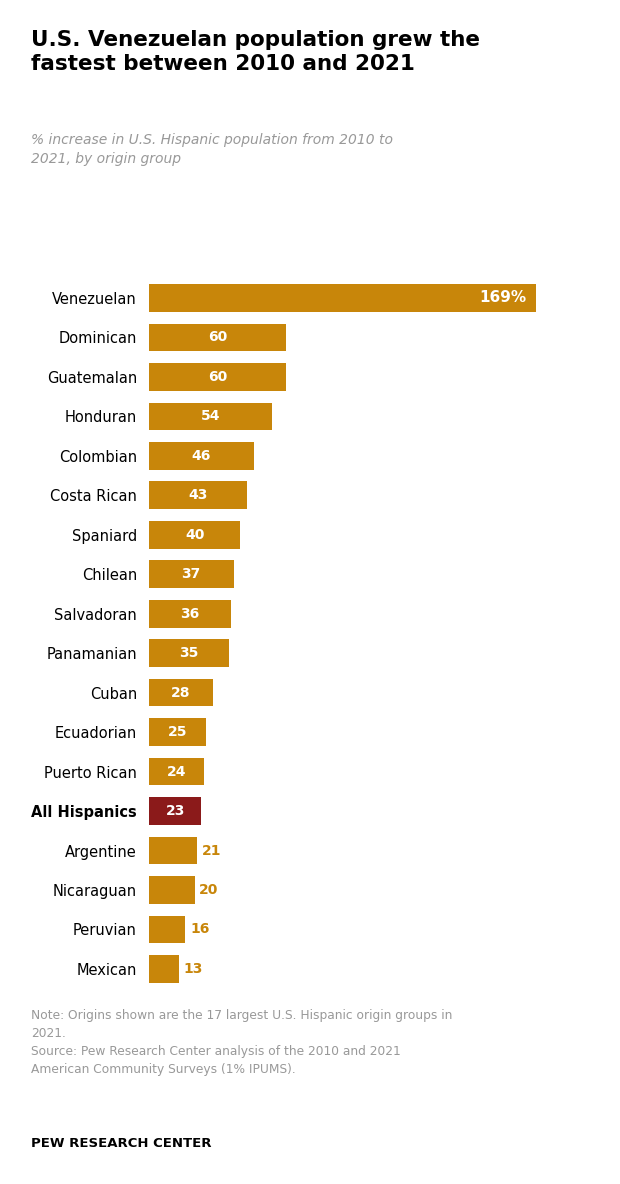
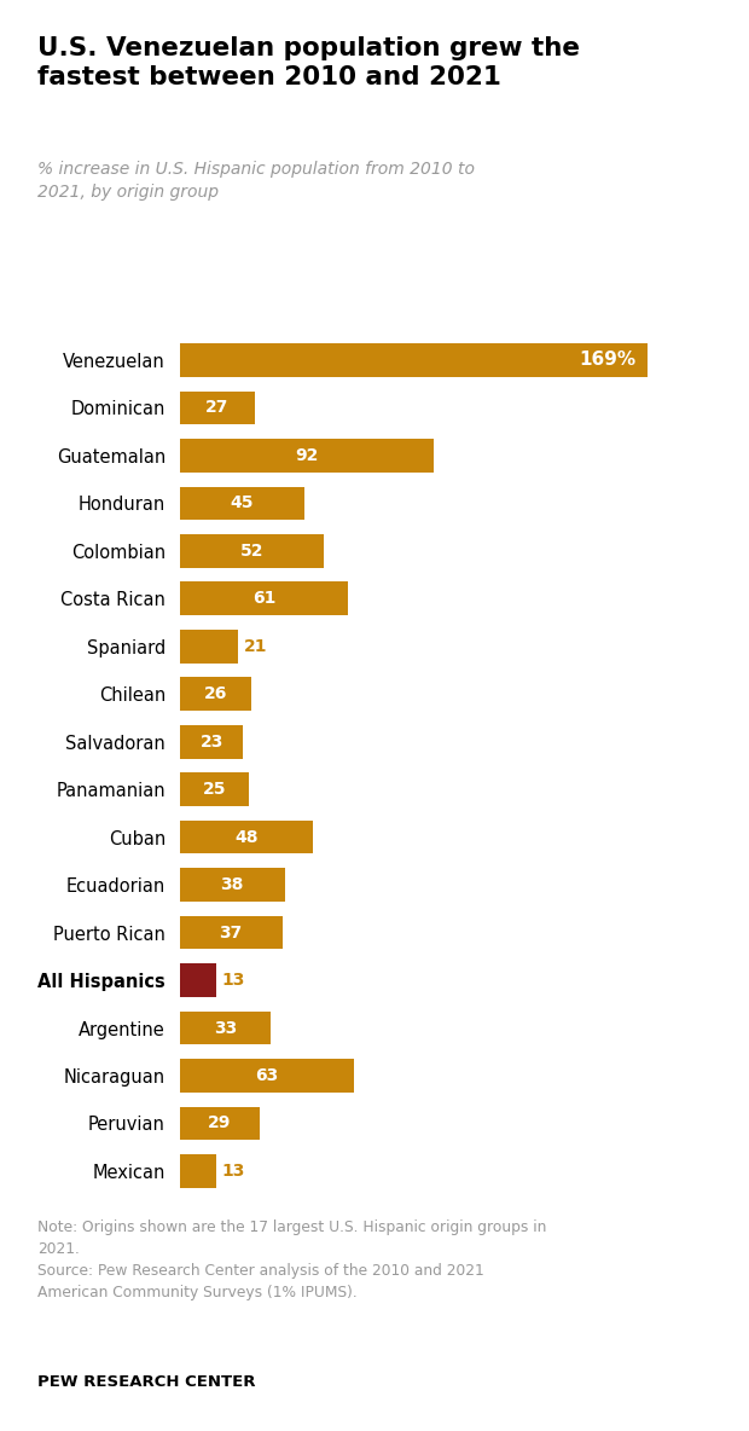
Dominican: 60 -> 27
Guatemalan: 60 -> 92
Honduran: 54 -> 45
Colombian: 46 -> 52
Costa Rican: 43 -> 61
Spaniard: 40 -> 21
Chilean: 37 -> 26
Salvadoran: 36 -> 23
Panamanian: 35 -> 25
Cuban: 28 -> 48
Ecuadorian: 25 -> 38
Puerto Rican: 24 -> 37
All Hispanics: 23 -> 13
Argentine: 21 -> 33
Nicaraguan: 20 -> 63
Peruvian: 16 -> 29
